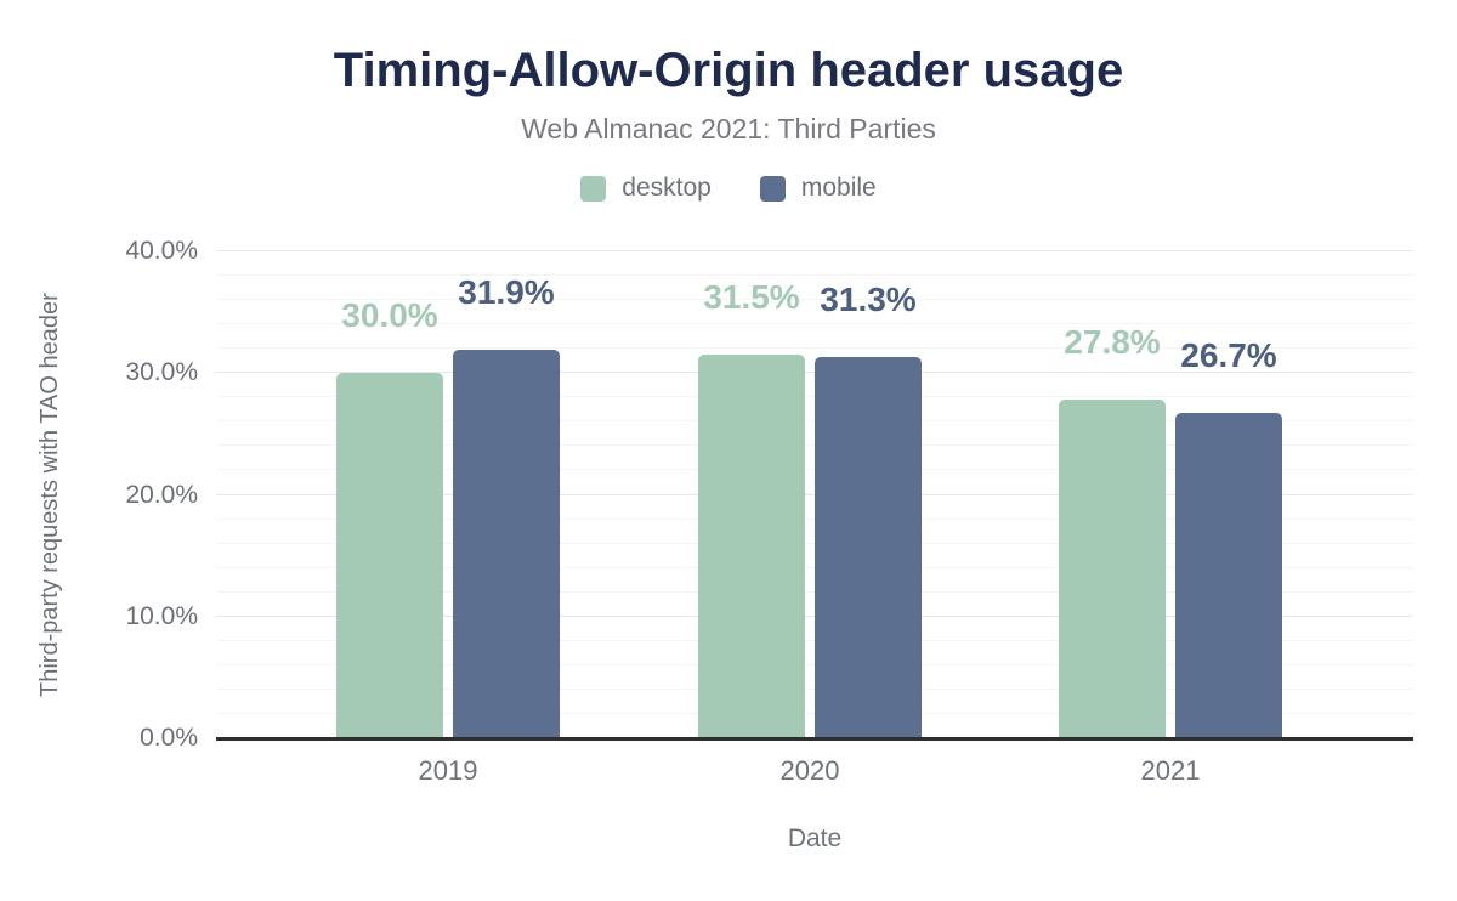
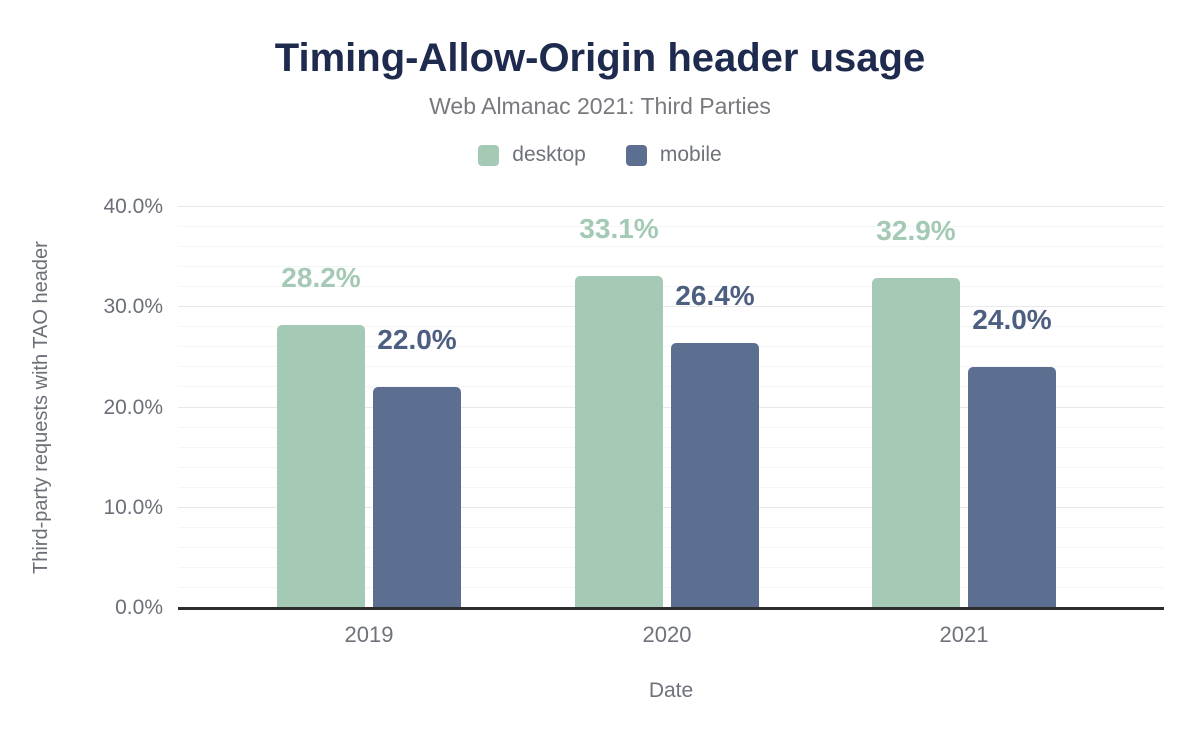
desktop/2019: 30.0% -> 28.2%
mobile/2019: 31.9% -> 22.0%
desktop/2020: 31.5% -> 33.1%
mobile/2020: 31.3% -> 26.4%
desktop/2021: 27.8% -> 32.9%
mobile/2021: 26.7% -> 24.0%
